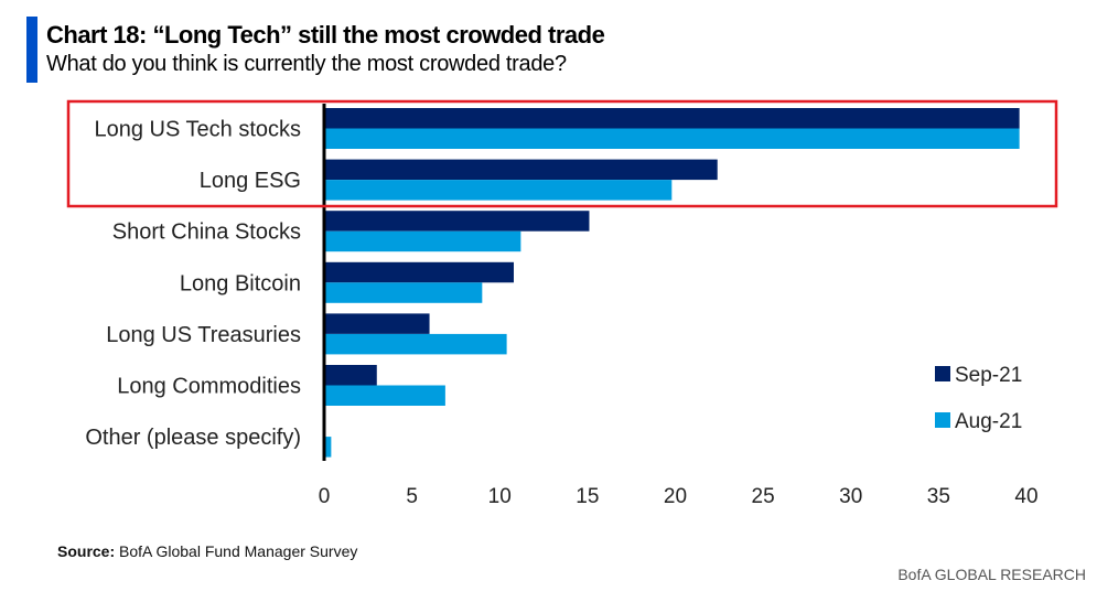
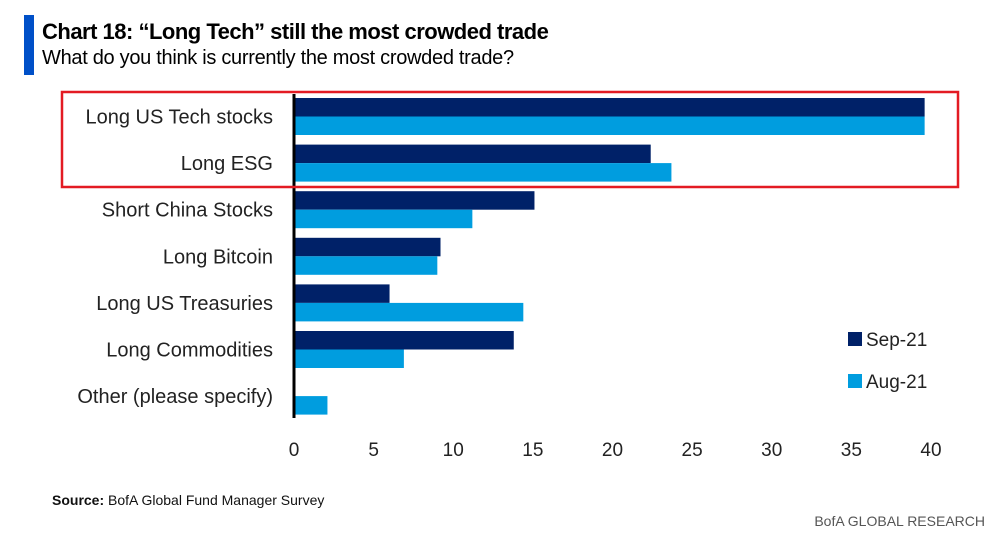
Aug-21/Long ESG: 19.8 -> 23.7
Sep-21/Long Bitcoin: 10.8 -> 9.2
Aug-21/Long US Treasuries: 10.4 -> 14.4
Sep-21/Long Commodities: 3.0 -> 13.8
Aug-21/Other (please specify): 0.4 -> 2.1
